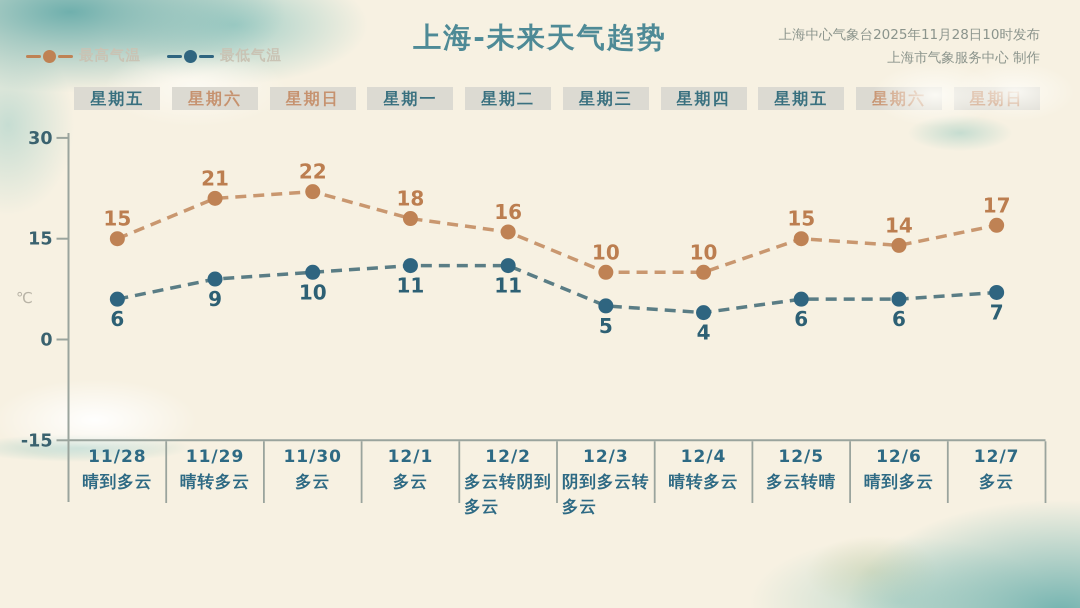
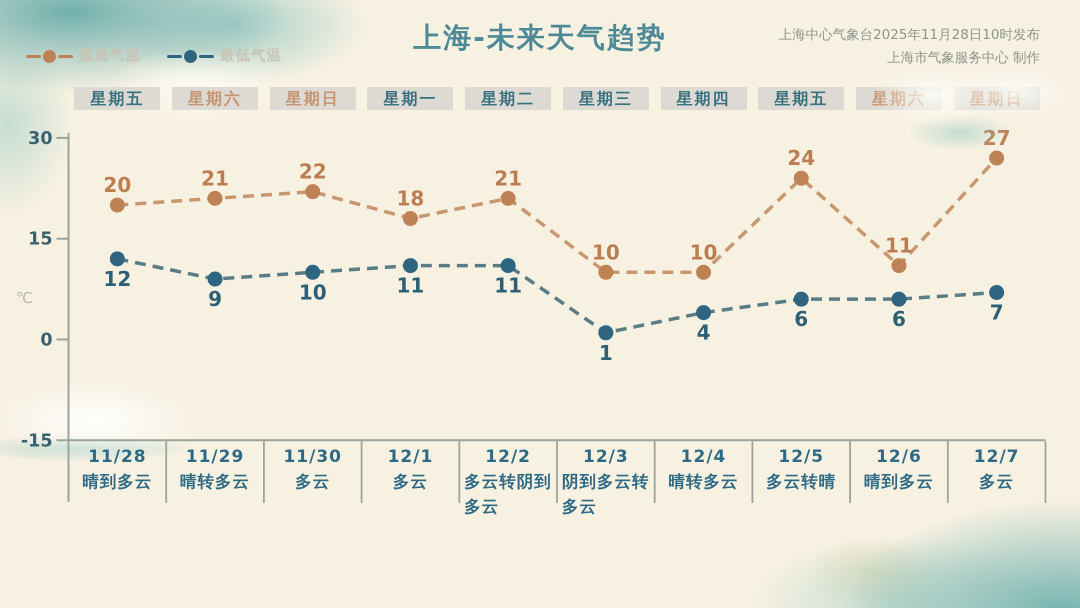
最高气温/11/28: 15 -> 20
最低气温/11/28: 6 -> 12
最高气温/12/2: 16 -> 21
最低气温/12/3: 5 -> 1
最高气温/12/5: 15 -> 24
最高气温/12/6: 14 -> 11
最高气温/12/7: 17 -> 27
